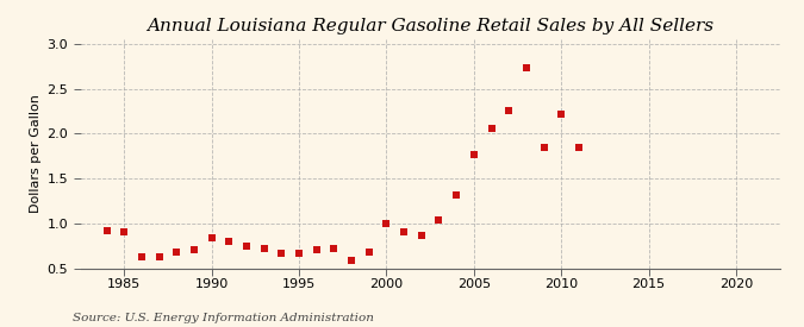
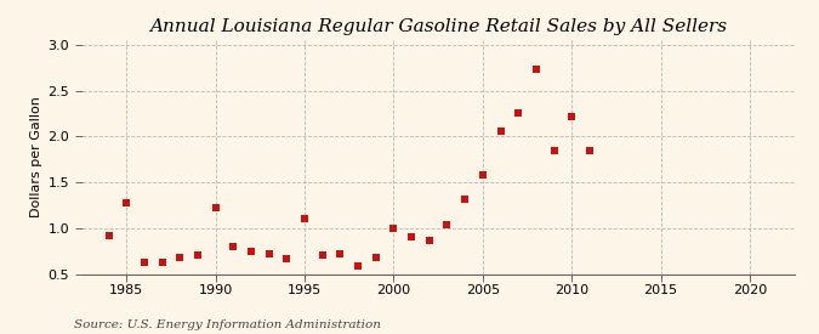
1985: 0.90 -> 1.28
1990: 0.84 -> 1.22
1995: 0.66 -> 1.10
2005: 1.76 -> 1.58
